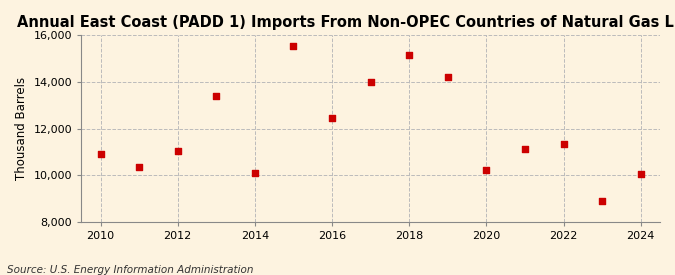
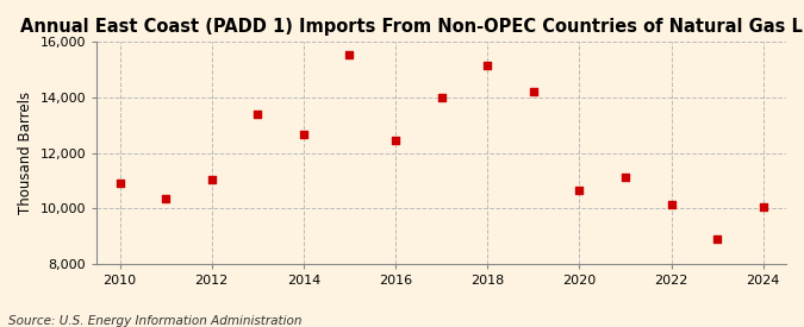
2014: 10,100 -> 12,650
2020: 10,200 -> 10,650
2022: 11,350 -> 10,150
